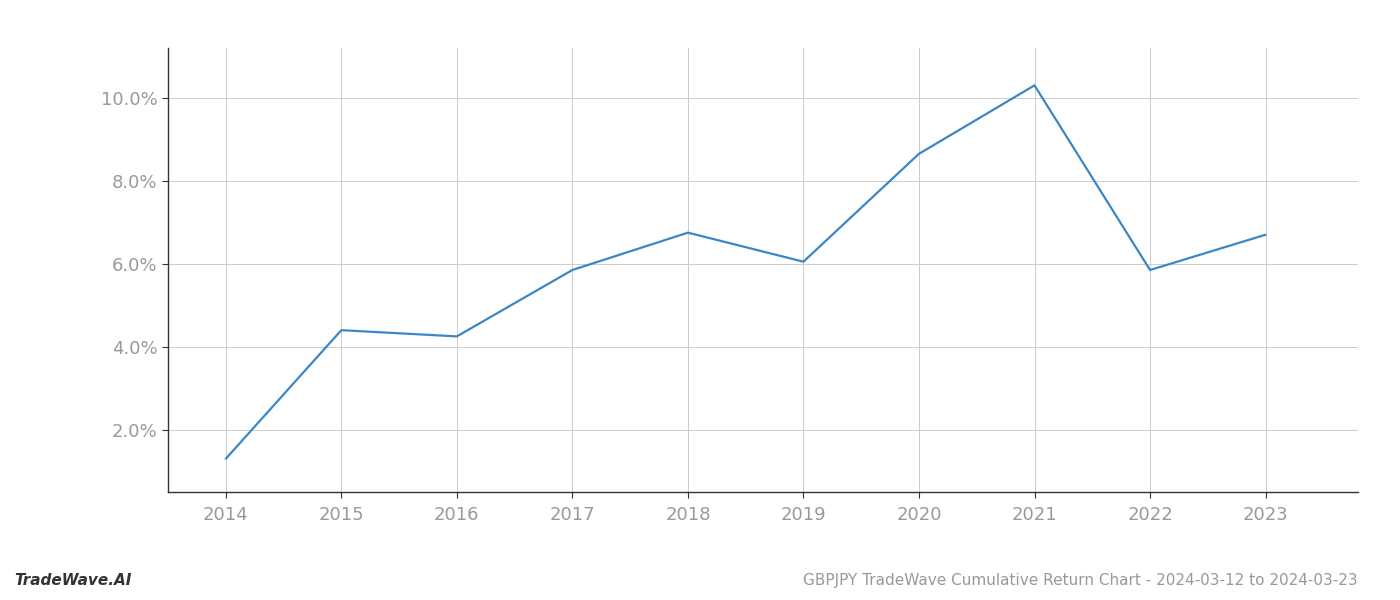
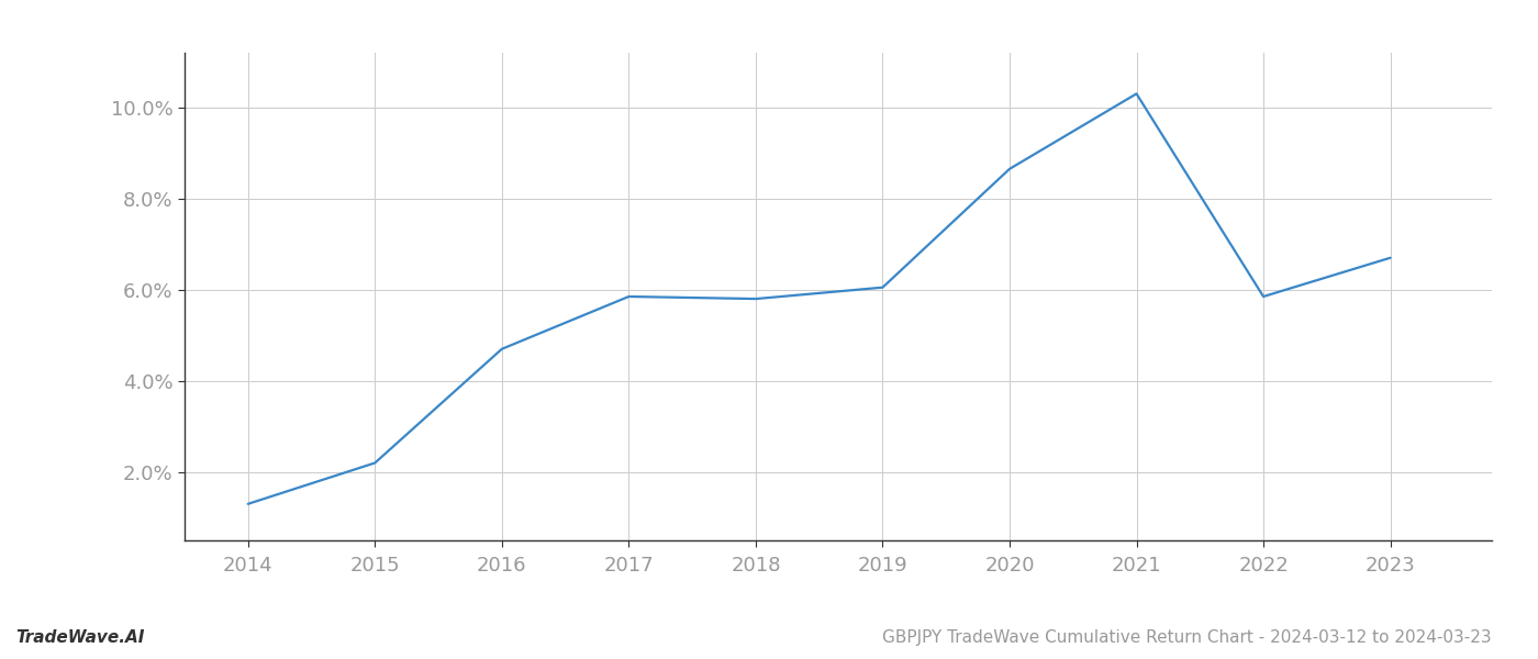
2015: 4.40% -> 2.20%
2016: 4.25% -> 4.70%
2018: 6.75% -> 5.80%
